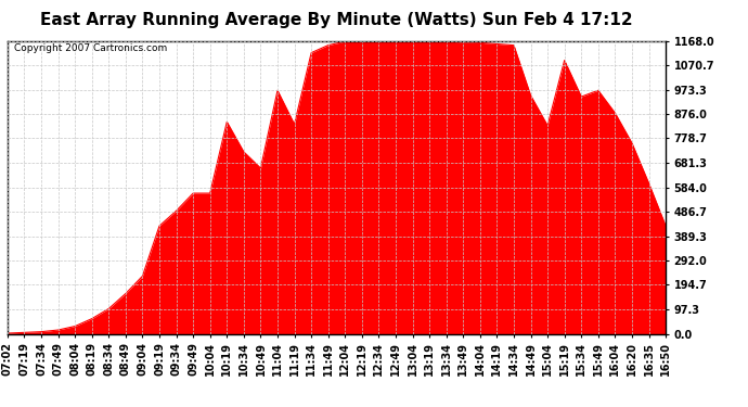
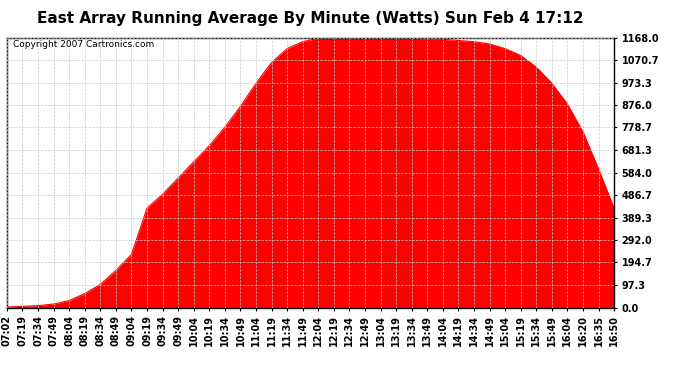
10:04: 560 -> 630
10:19: 845 -> 700
10:34: 725 -> 780
10:49: 660 -> 870
11:19: 835 -> 1060
14:49: 950 -> 1140
15:04: 830 -> 1120
15:34: 945 -> 1040
